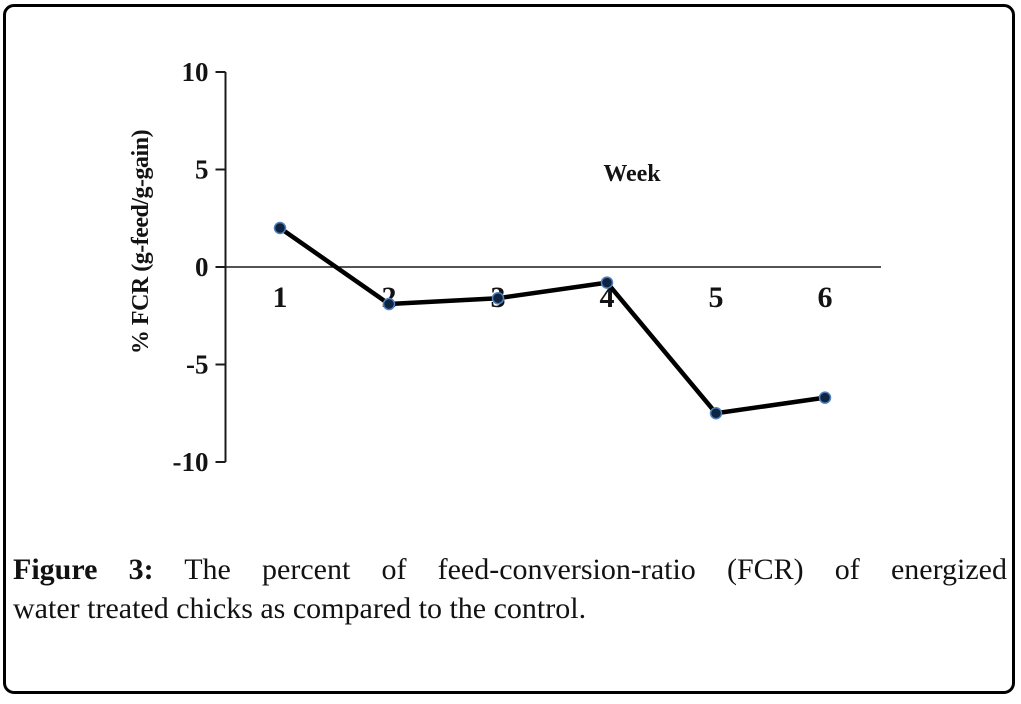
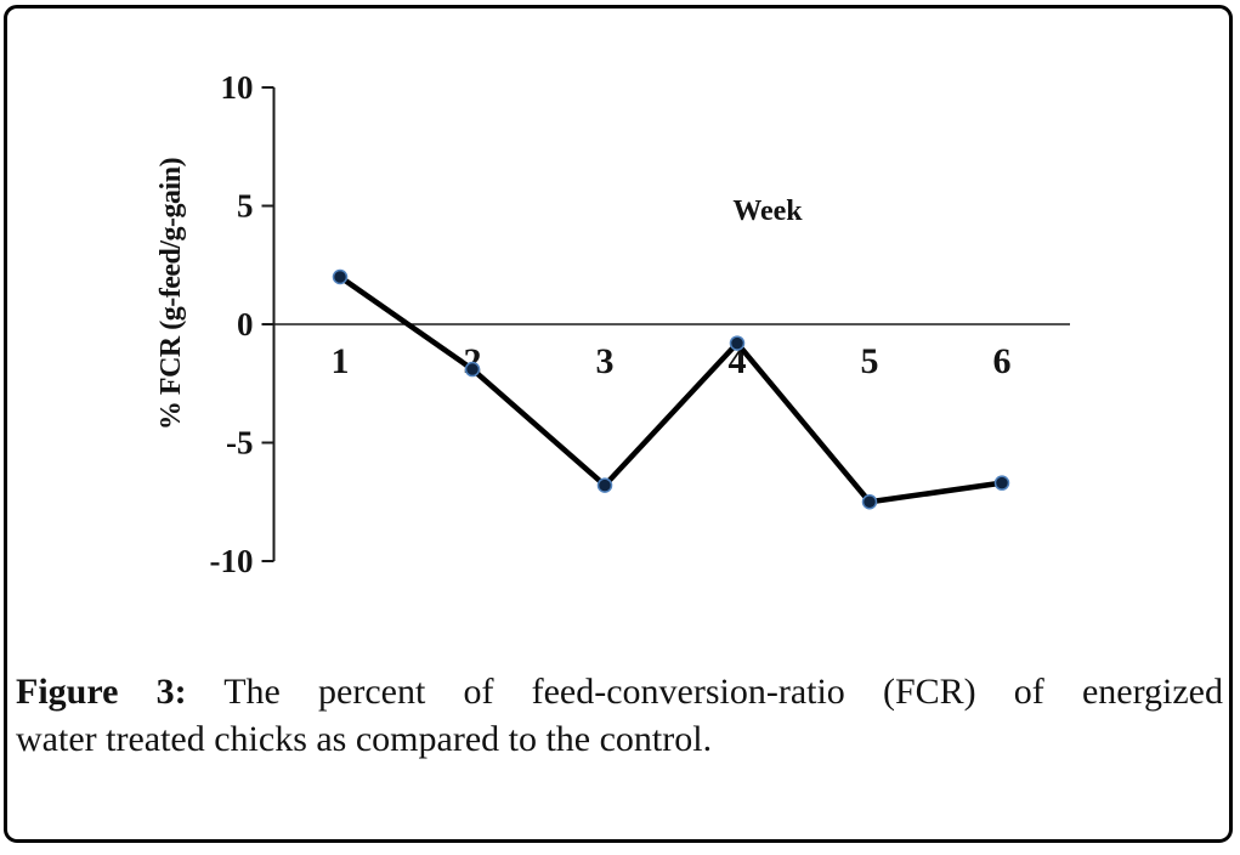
3: -1.6 -> -6.8
